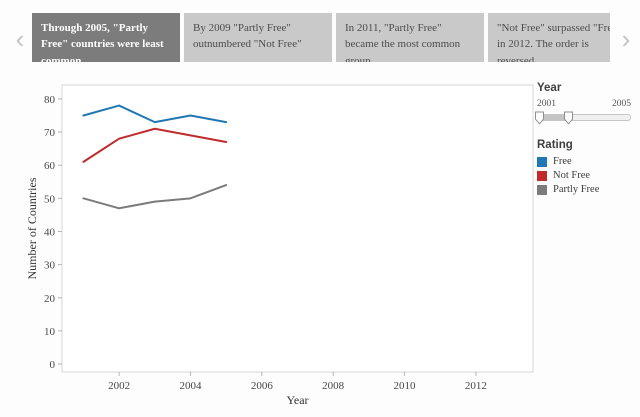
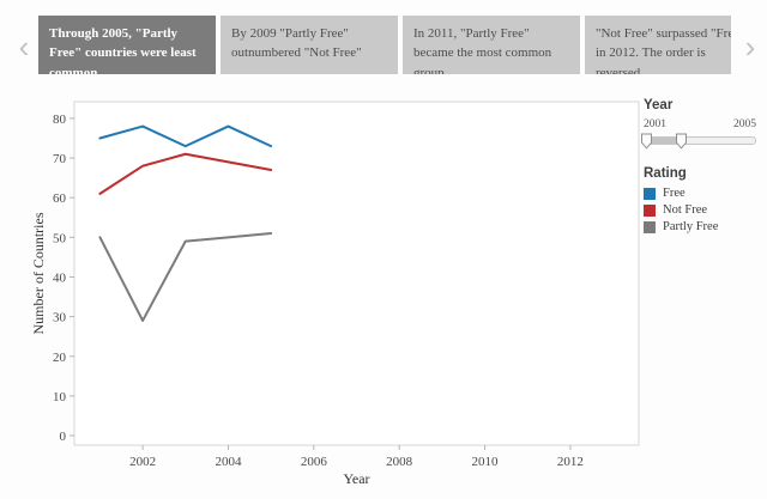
Partly Free/2002: 47 -> 29
Free/2004: 75 -> 78
Partly Free/2005: 54 -> 51
